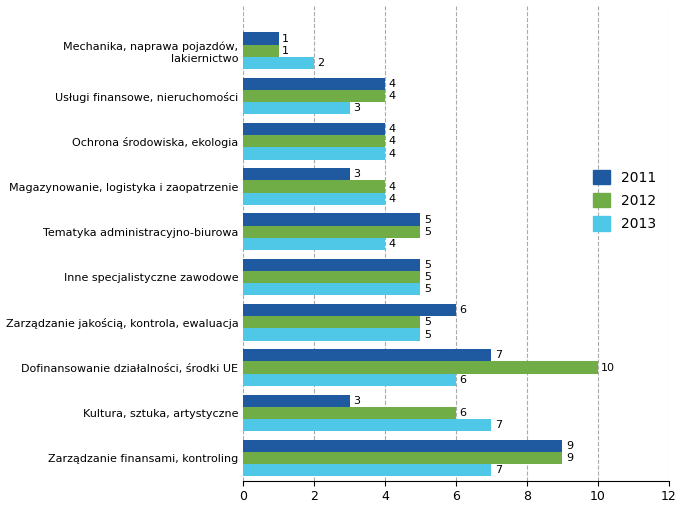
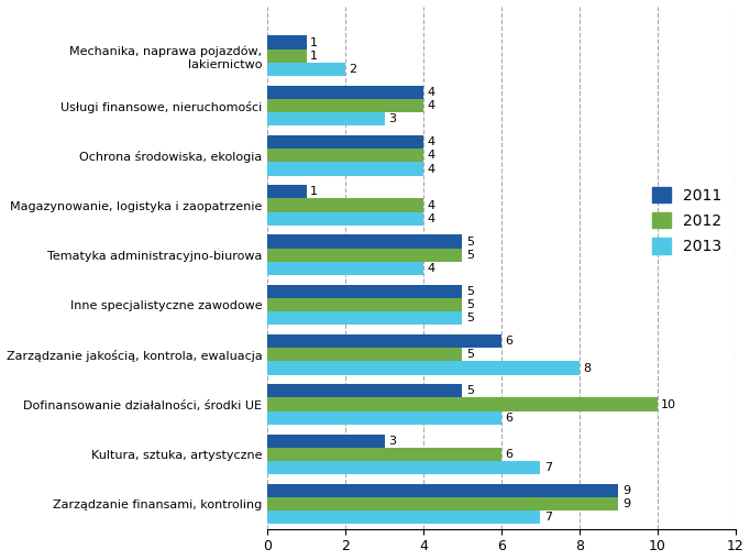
2011/Magazynowanie, logistyka i zaopatrzenie: 3 -> 1
2013/Zarządzanie jakością, kontrola, ewaluacja: 5 -> 8
2011/Dofinansowanie działalności, środki UE: 7 -> 5
